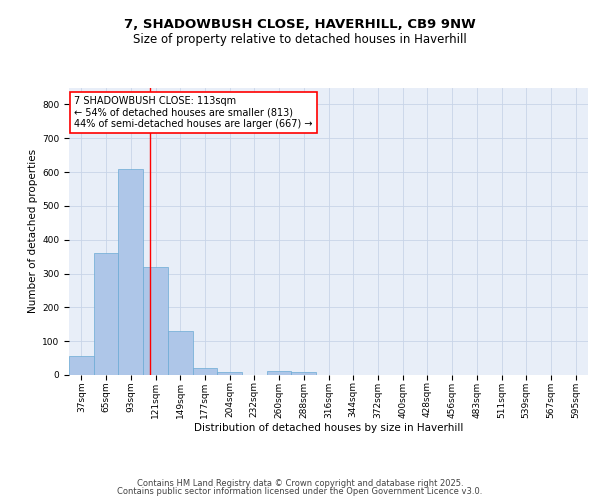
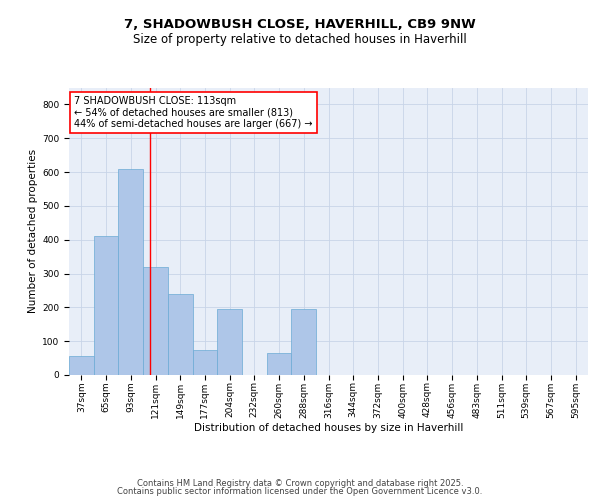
65sqm: 360 -> 410
149sqm: 130 -> 240
177sqm: 22 -> 75
204sqm: 8 -> 195
260sqm: 12 -> 65
288sqm: 8 -> 195
